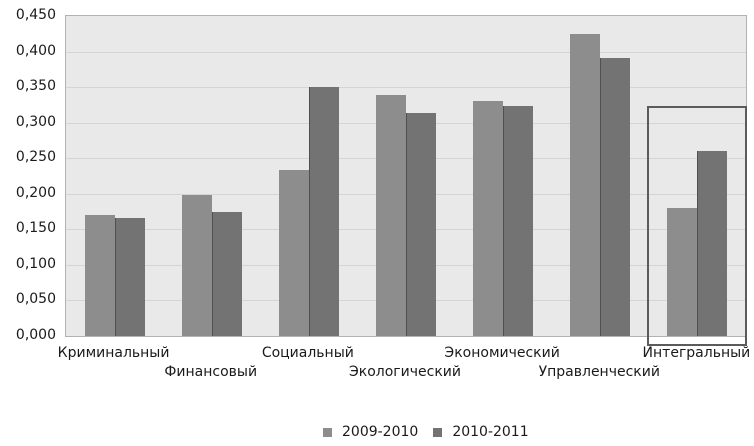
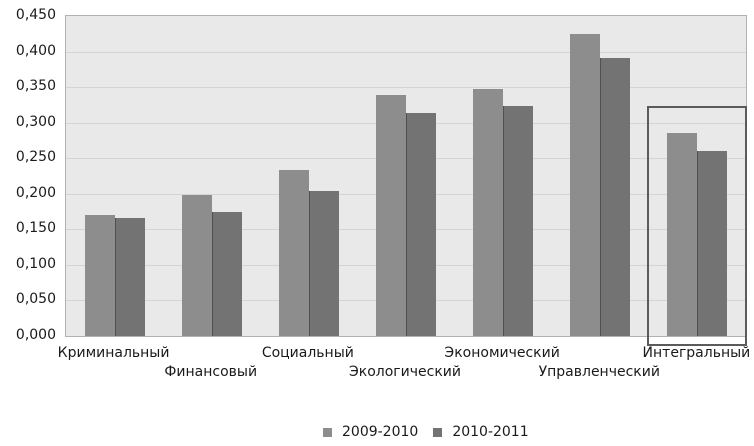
2010-2011/Социальный: 0,35 -> 0,20
2009-2010/Экономический: 0,33 -> 0,35
2009-2010/Интегральный: 0,18 -> 0,28
